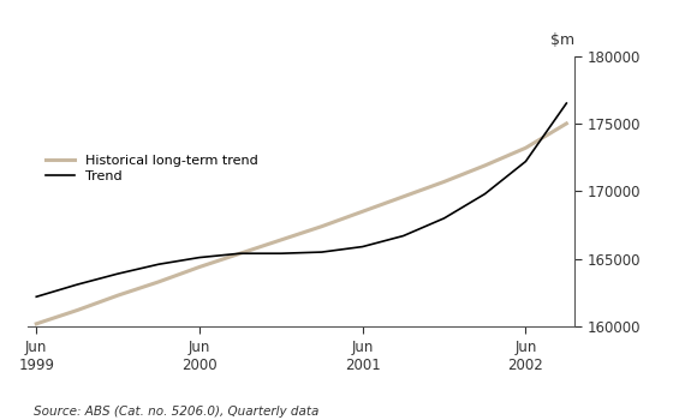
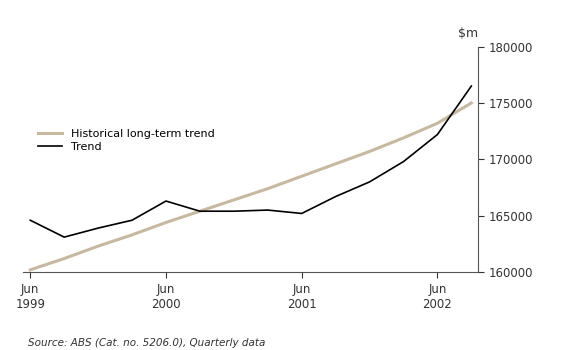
Trend/Jun 1999: 162200 -> 164600
Trend/Jun 2000: 165100 -> 166300
Trend/Jun 2001: 165900 -> 165200
